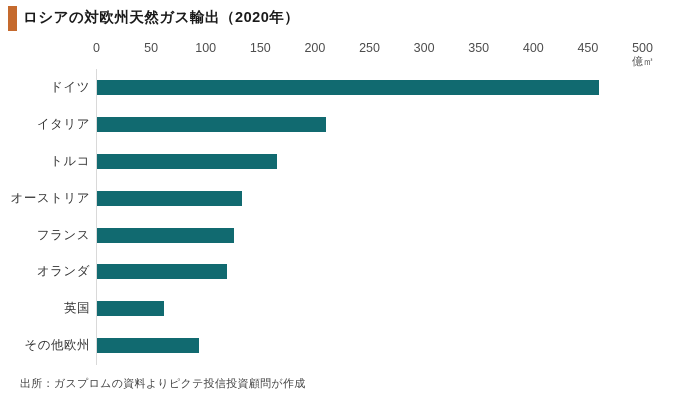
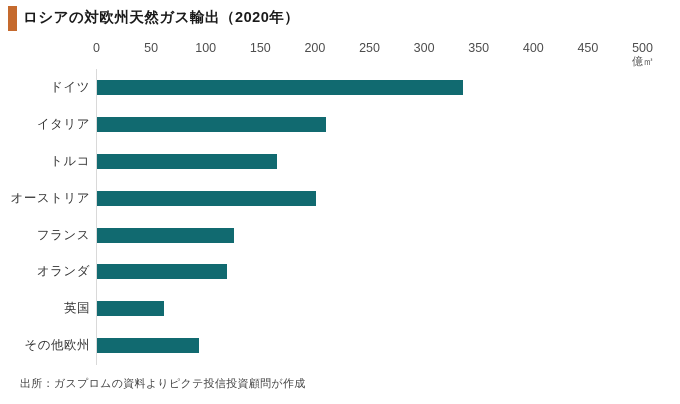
ドイツ: 460 -> 335
オーストリア: 133 -> 201
